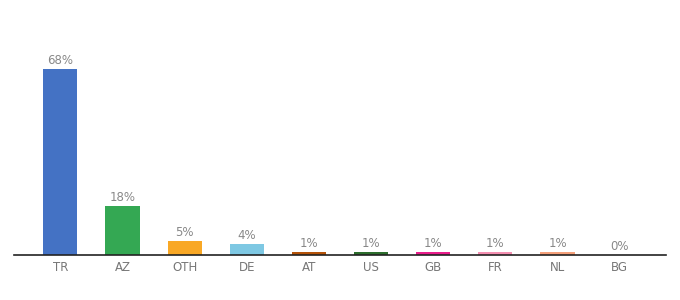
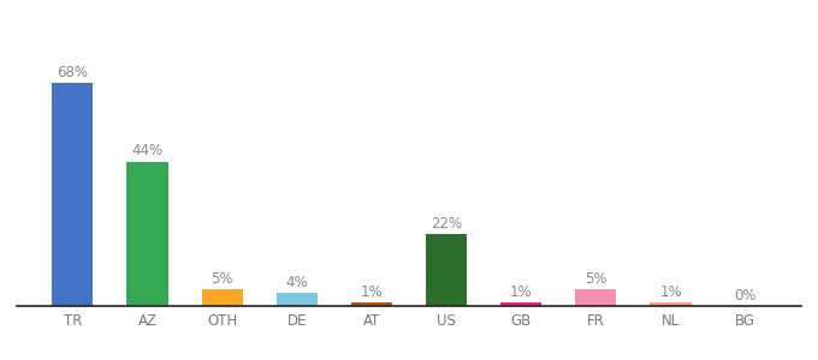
AZ: 18% -> 44%
US: 1% -> 22%
FR: 1% -> 5%
